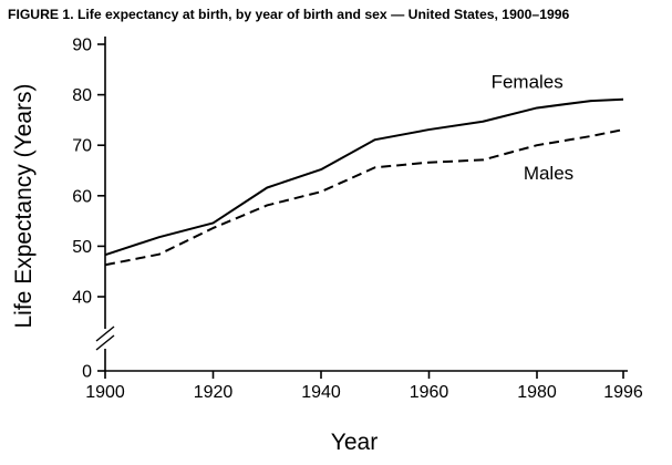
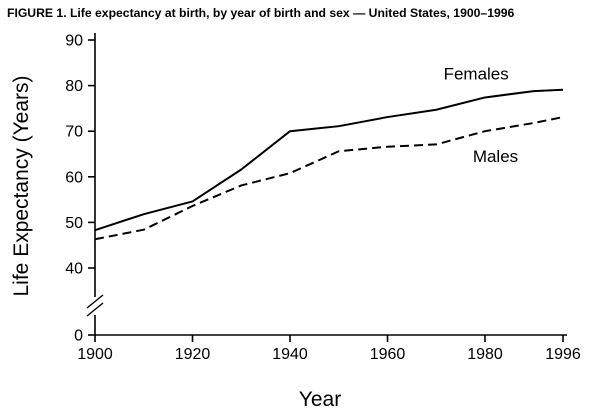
Females/1940: 65 -> 70
